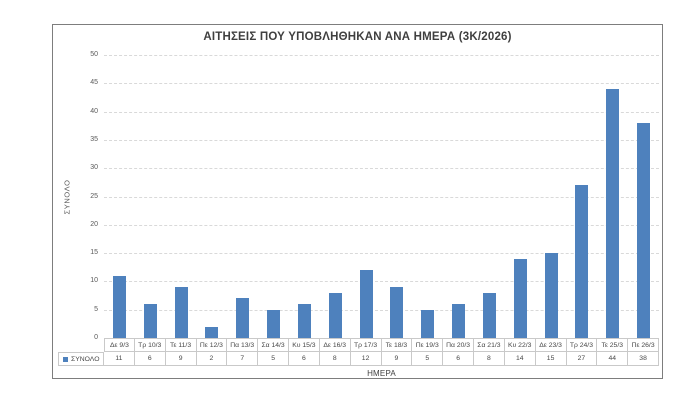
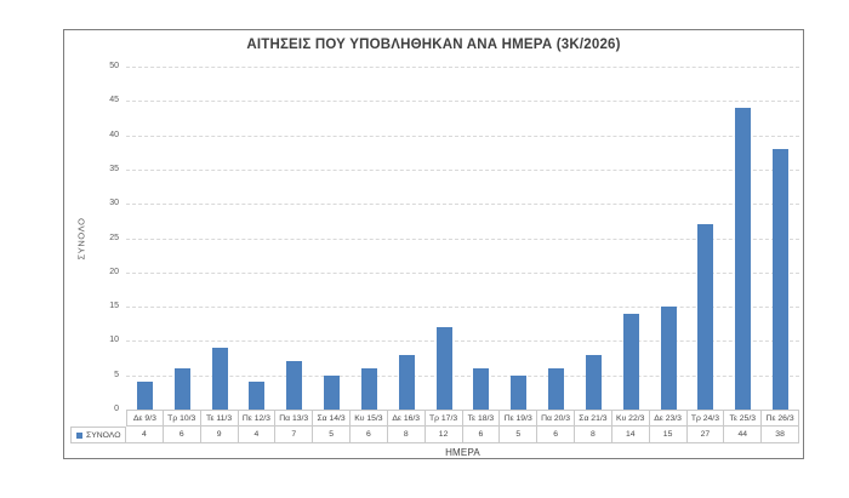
Δε 9/3: 11 -> 4
Πε 12/3: 2 -> 4
Τε 18/3: 9 -> 6
